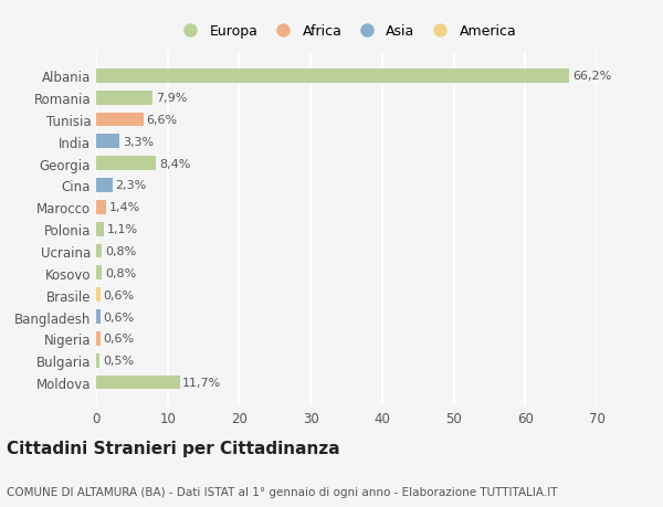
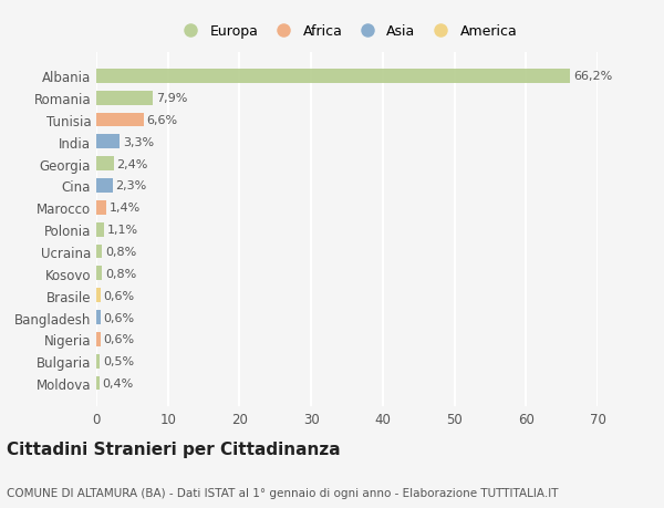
Georgia: 8,4% -> 2,4%
Moldova: 11,7% -> 0,4%
